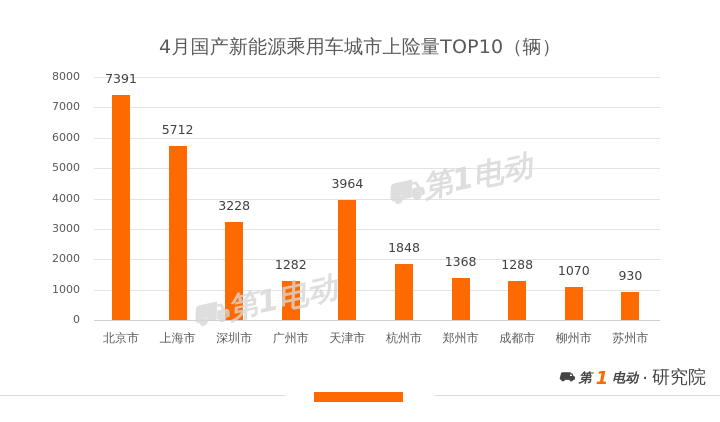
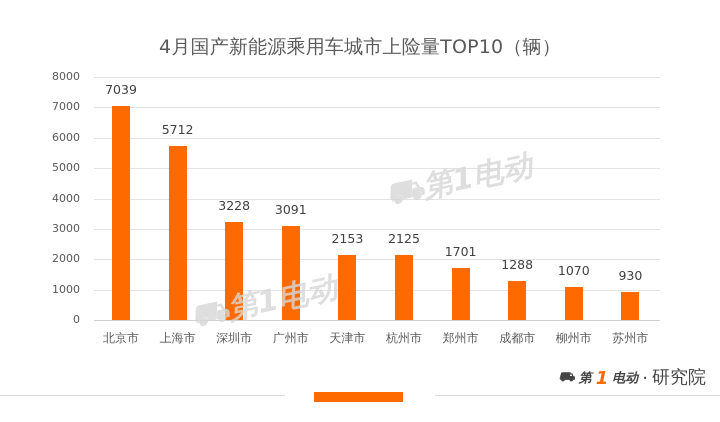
北京市: 7391 -> 7039
广州市: 1282 -> 3091
天津市: 3964 -> 2153
杭州市: 1848 -> 2125
郑州市: 1368 -> 1701
